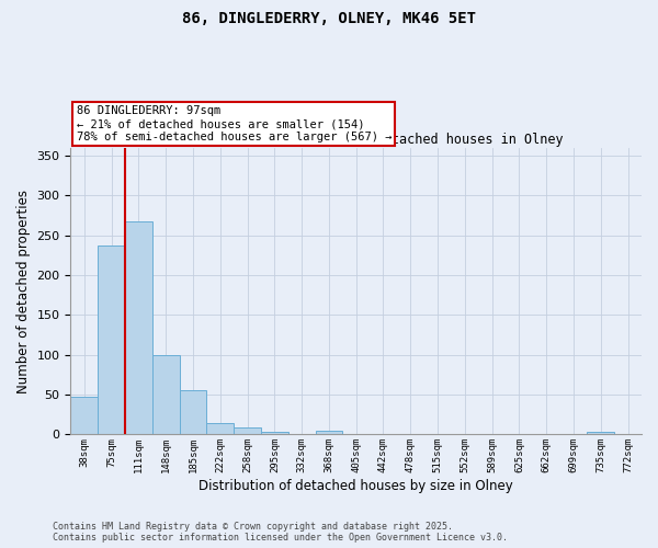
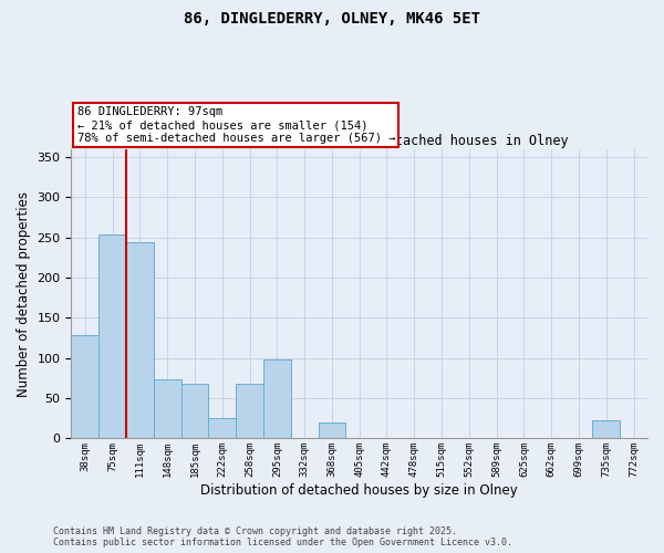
38sqm: 48 -> 128
75sqm: 238 -> 254
111sqm: 268 -> 244
148sqm: 100 -> 74
185sqm: 55 -> 68
222sqm: 14 -> 26
258sqm: 9 -> 68
295sqm: 4 -> 98
368sqm: 5 -> 20
735sqm: 3 -> 22
